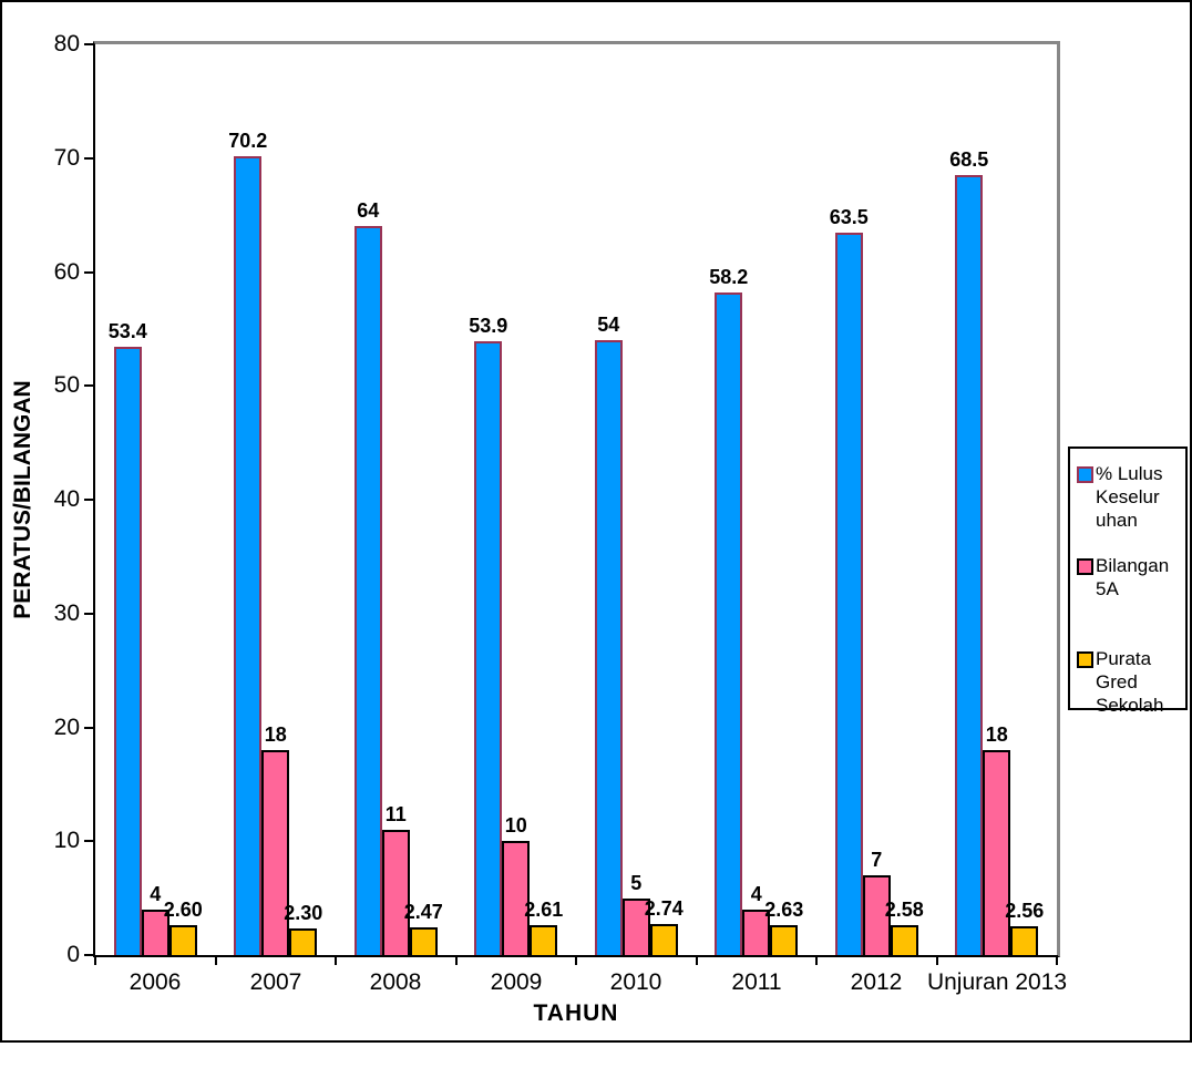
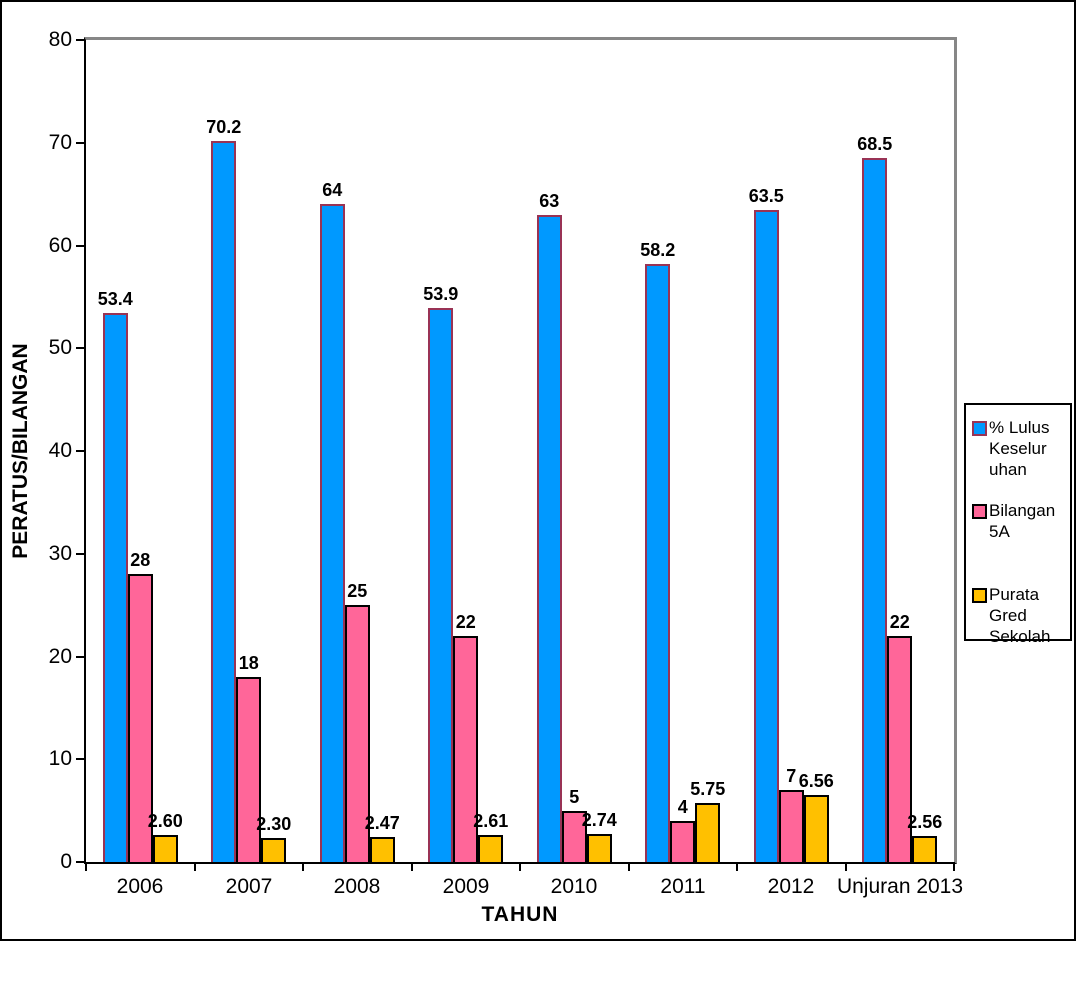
Bilangan 5A/2006: 4 -> 28
Bilangan 5A/2008: 11 -> 25
Bilangan 5A/2009: 10 -> 22
% Lulus Keseluruhan/2010: 54 -> 63
Purata Gred Sekolah/2011: 2.63 -> 5.75
Purata Gred Sekolah/2012: 2.58 -> 6.56
Bilangan 5A/Unjuran 2013: 18 -> 22
